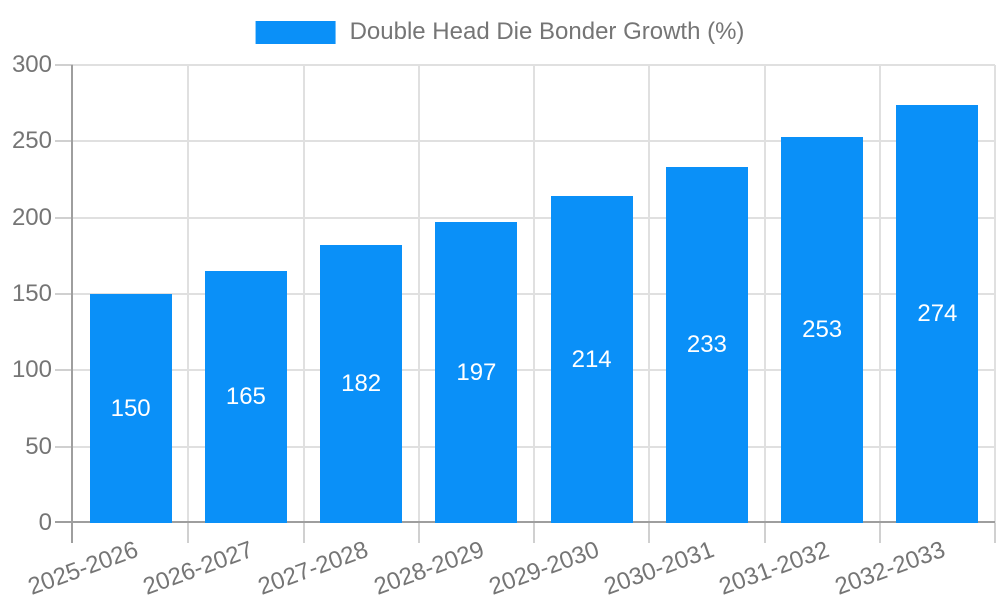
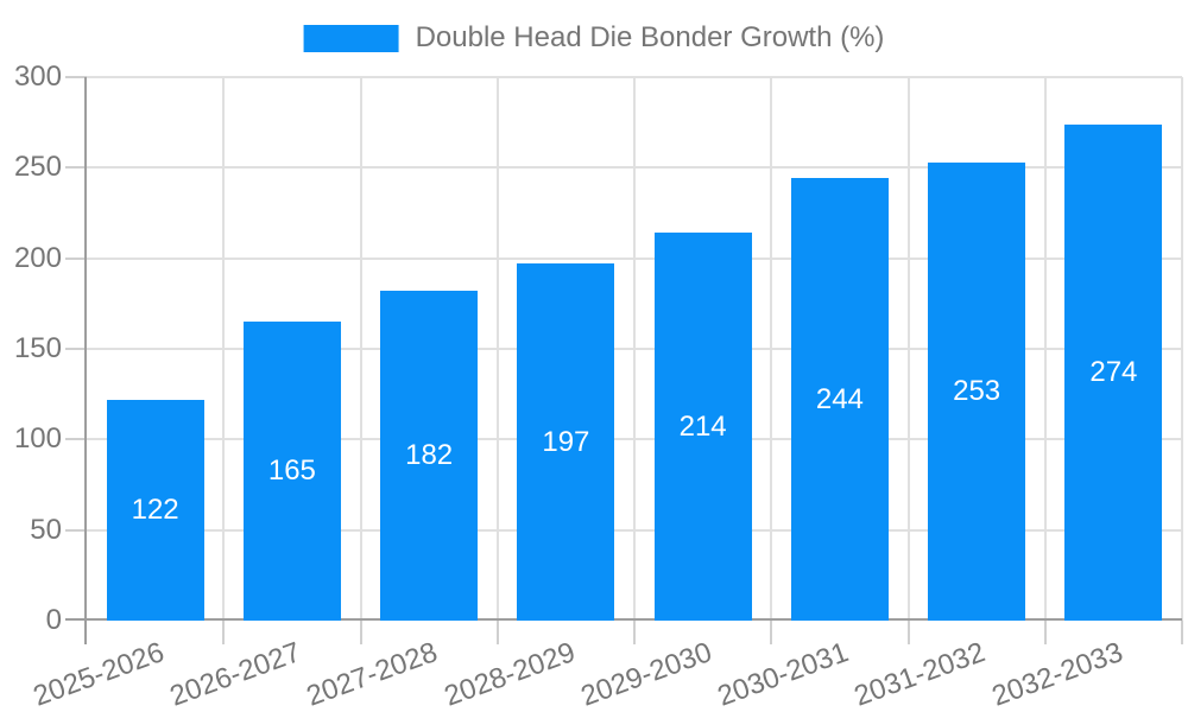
2025-2026: 150 -> 122
2030-2031: 233 -> 244
